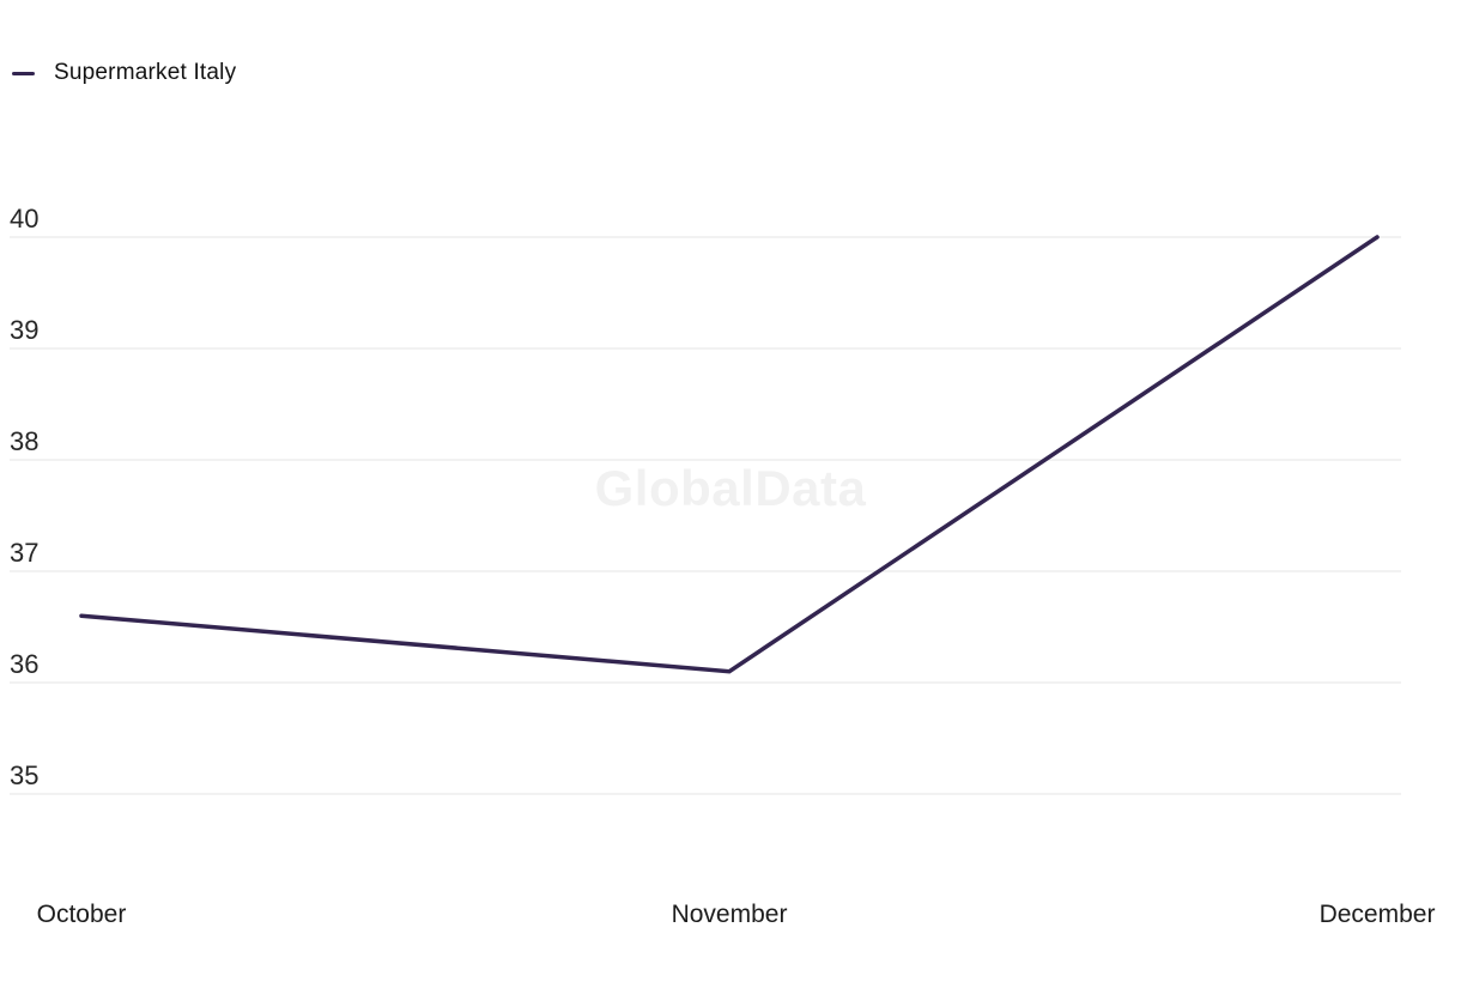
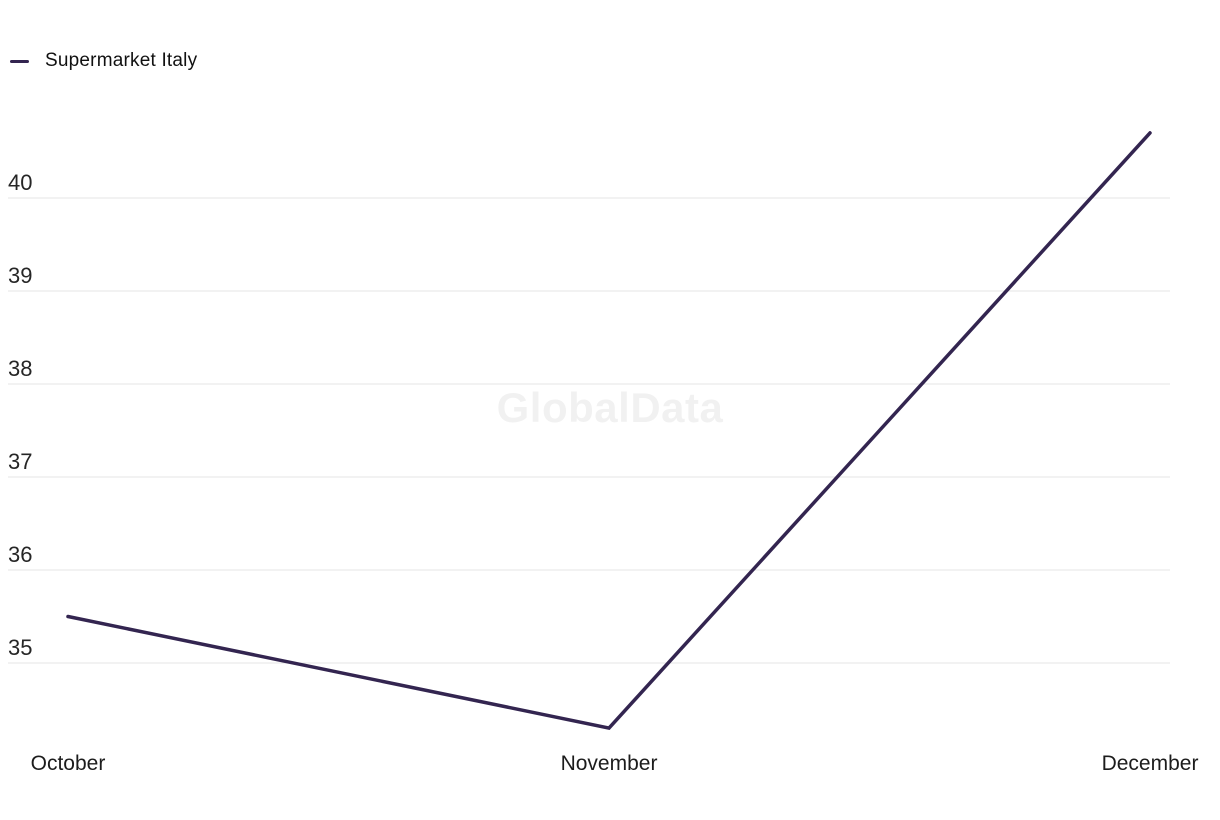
October: 36.6 -> 35.5
November: 36.1 -> 34.3
December: 40.0 -> 40.7
